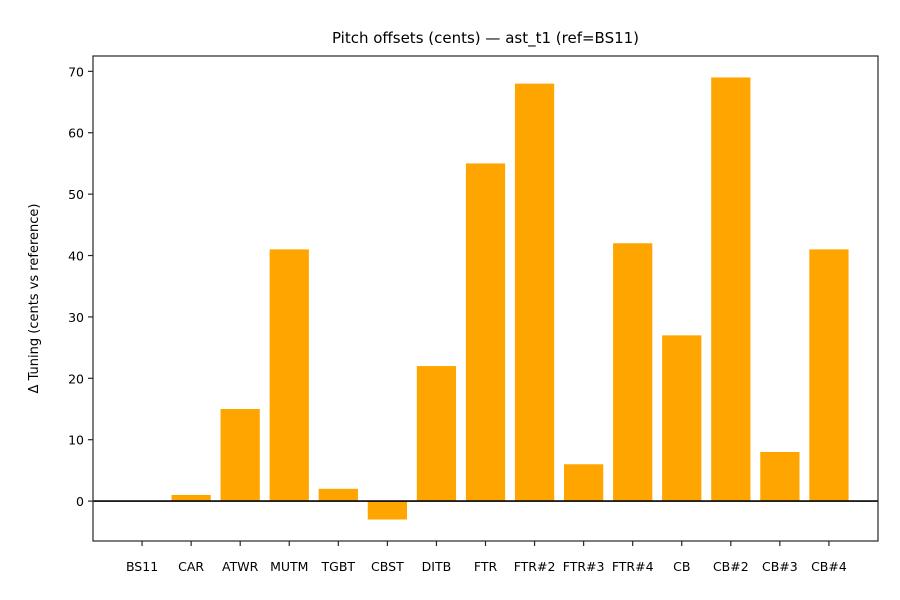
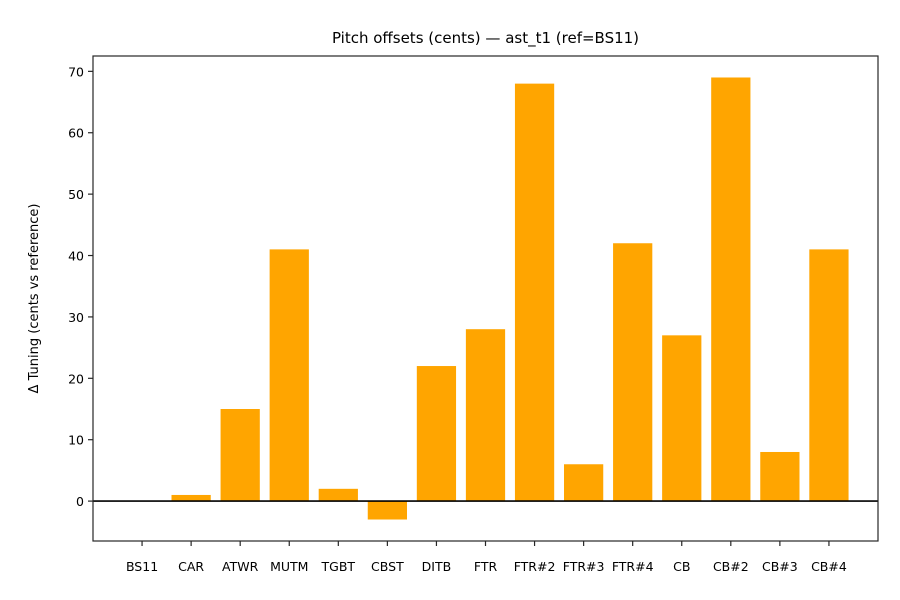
FTR: 55 -> 28
